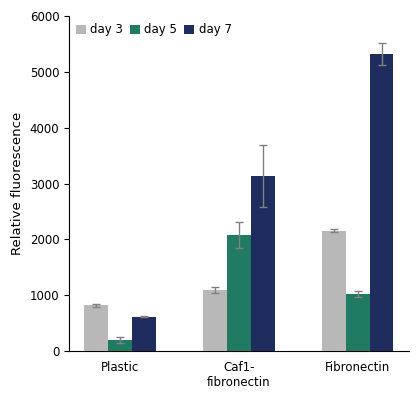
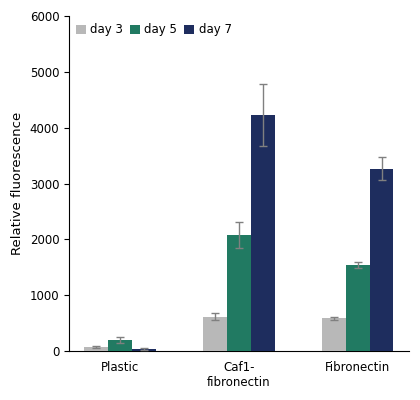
day 3/Plastic: 820 -> 80
day 7/Plastic: 620 -> 40
day 3/Caf1- fibronectin: 1100 -> 620
day 7/Caf1- fibronectin: 3140 -> 4230
day 3/Fibronectin: 2160 -> 590
day 5/Fibronectin: 1020 -> 1540
day 7/Fibronectin: 5320 -> 3270
